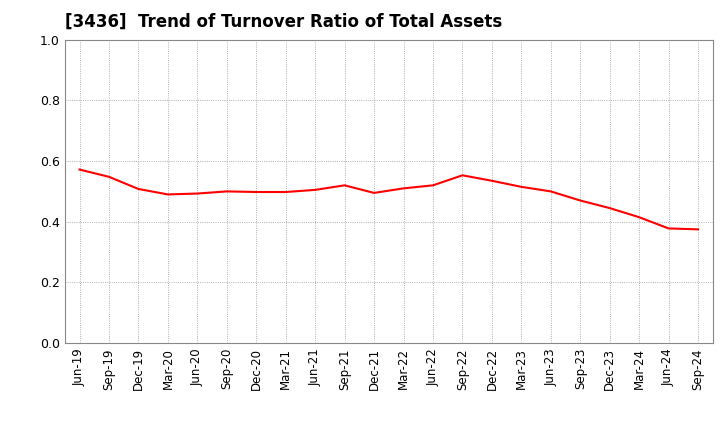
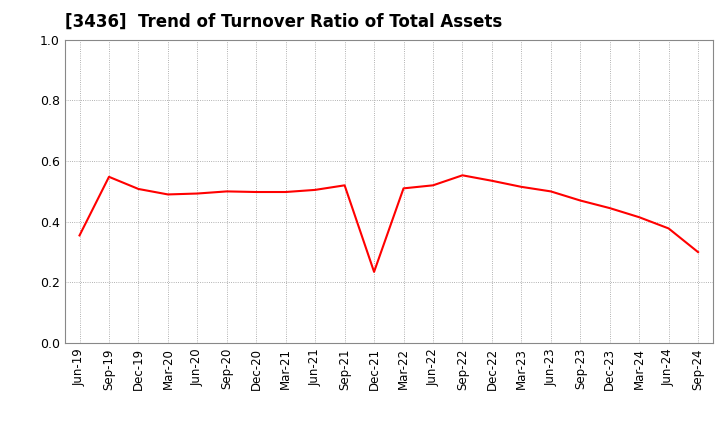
Jun-19: 0.572 -> 0.355
Dec-21: 0.495 -> 0.235
Sep-24: 0.375 -> 0.300
